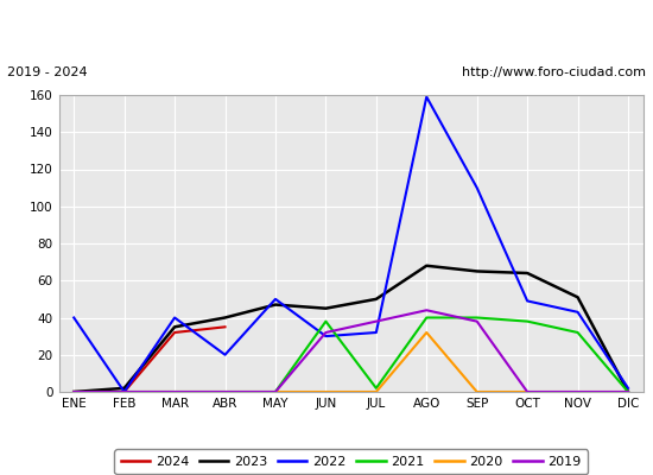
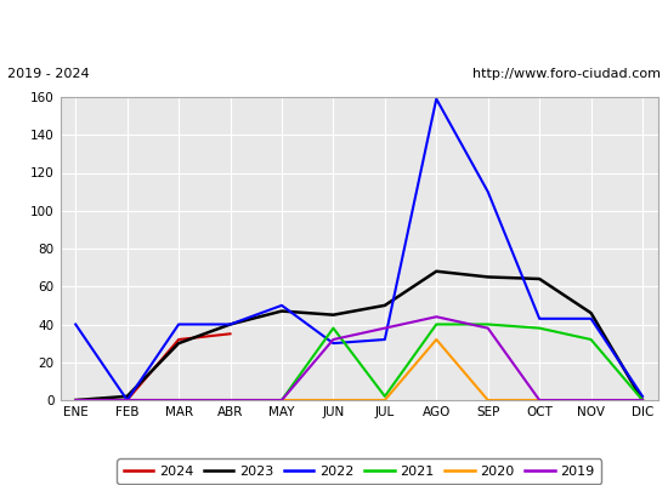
2023/MAR: 35 -> 30
2022/ABR: 20 -> 40
2022/OCT: 49 -> 43
2023/NOV: 51 -> 46
